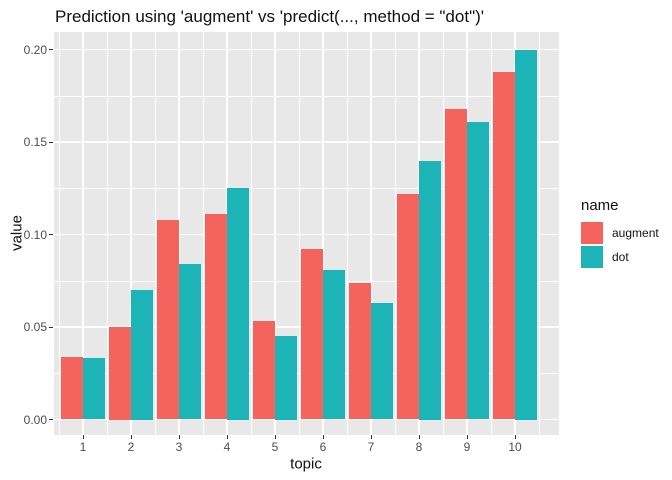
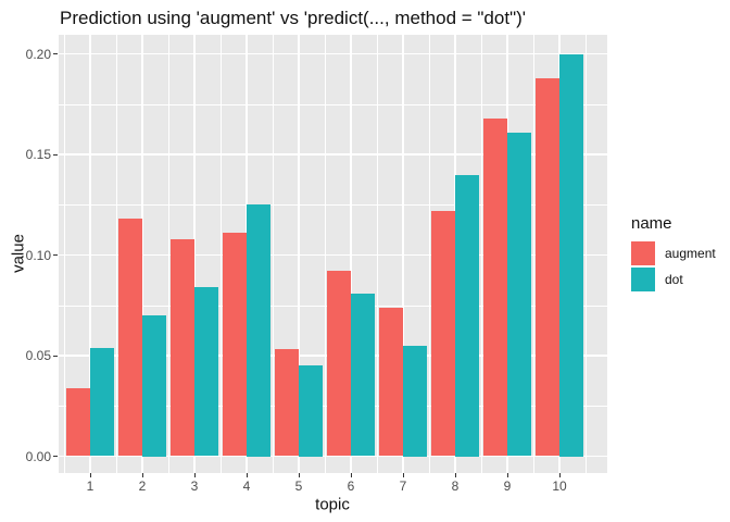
dot/1: 0.033 -> 0.054
augment/2: 0.050 -> 0.118
dot/7: 0.063 -> 0.055
